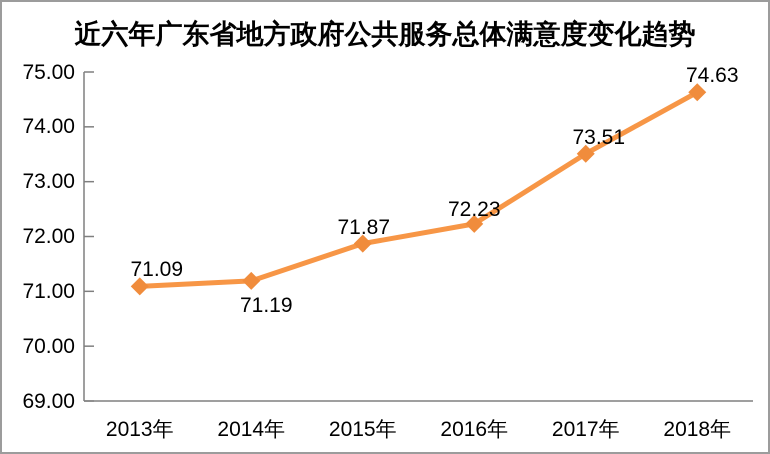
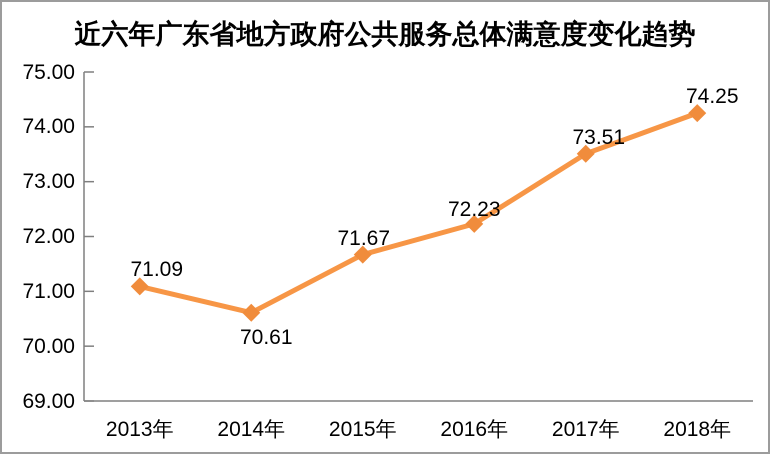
2014年: 71.19 -> 70.61
2015年: 71.87 -> 71.67
2018年: 74.63 -> 74.25
